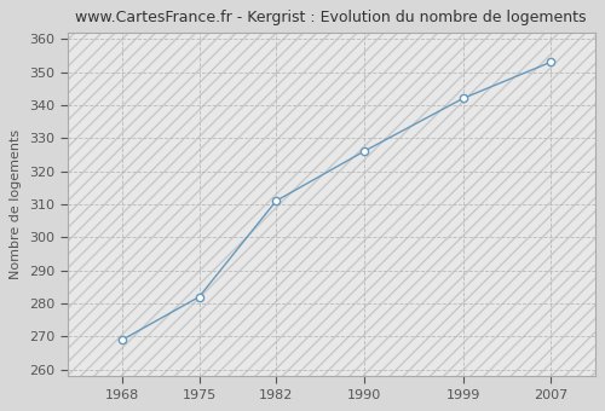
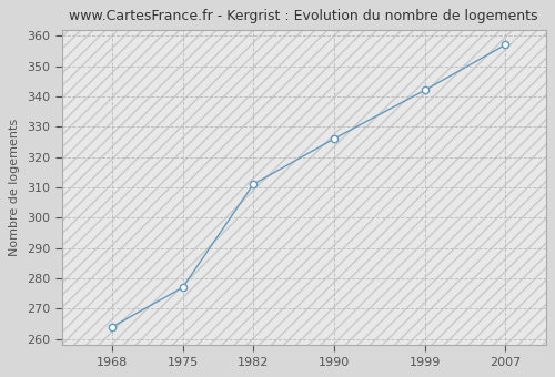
1968: 269 -> 264
1975: 282 -> 277
2007: 353 -> 357
